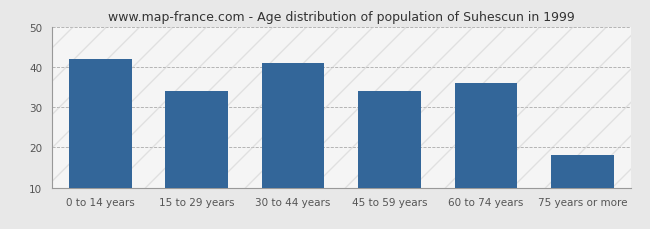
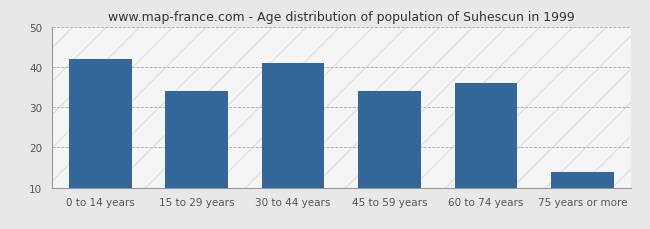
75 years or more: 18 -> 14
